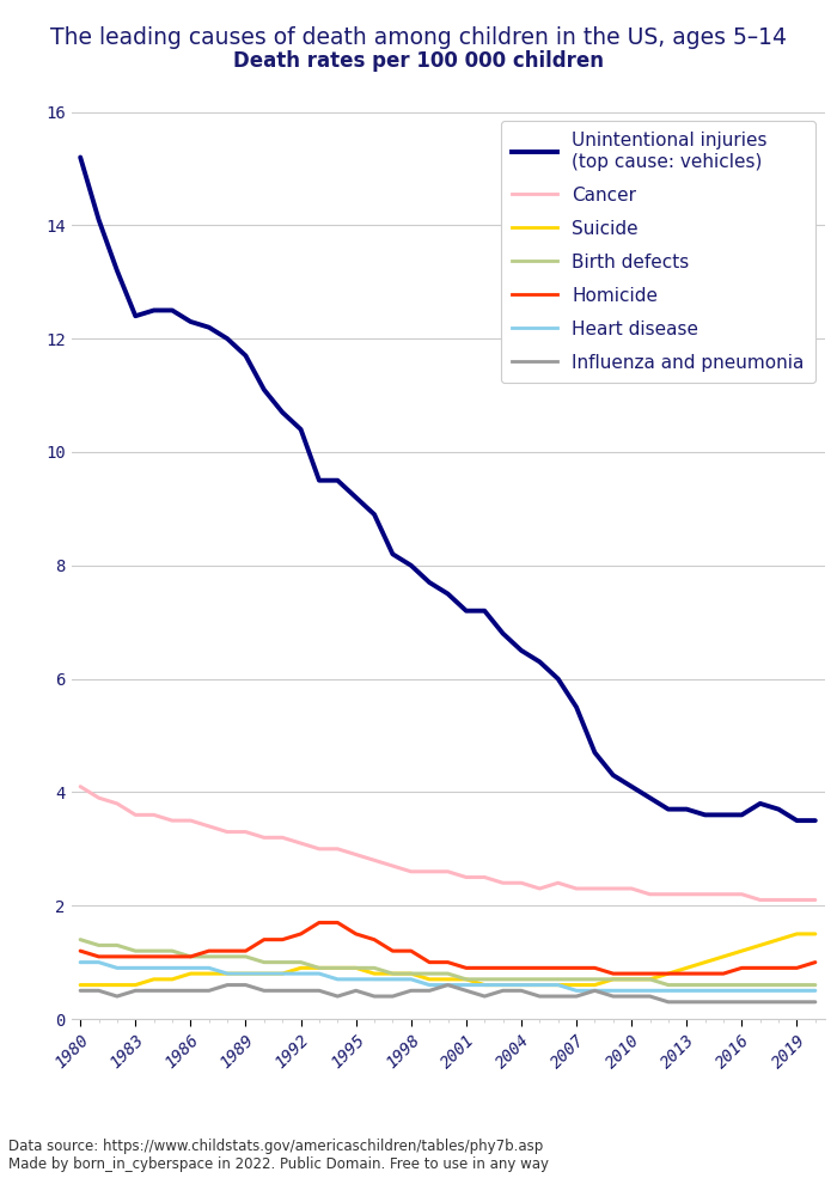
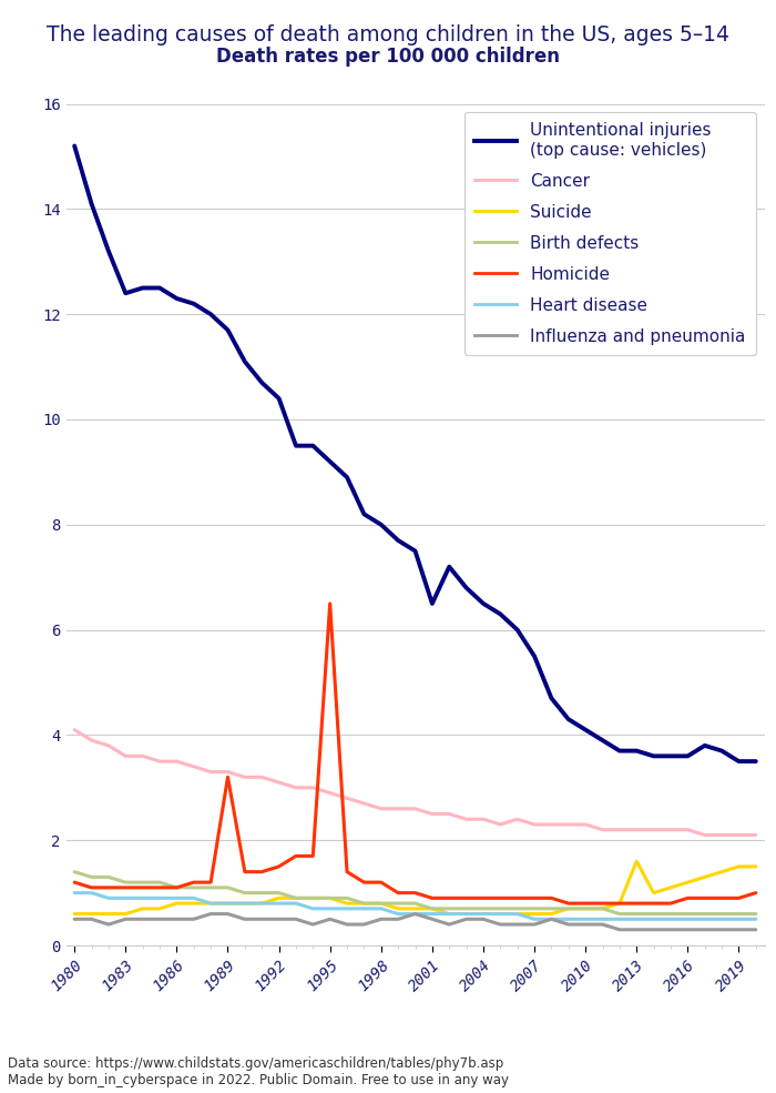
Homicide/1989: 1.2 -> 3.2
Homicide/1995: 1.5 -> 6.5
Unintentional injuries (top cause: vehicles)/2001: 7.2 -> 6.5
Suicide/2013: 0.9 -> 1.6
